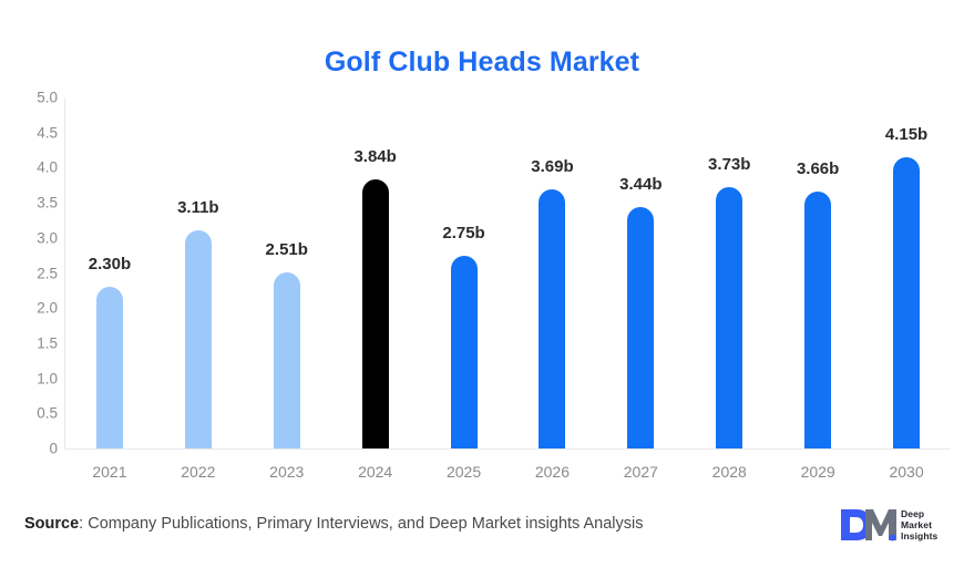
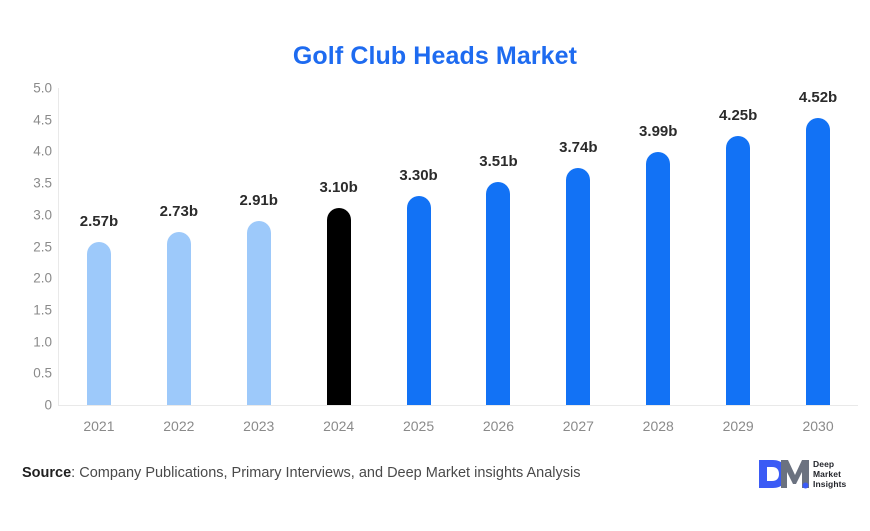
2021: 2.30b -> 2.57b
2022: 3.11b -> 2.73b
2023: 2.51b -> 2.91b
2024: 3.84b -> 3.10b
2025: 2.75b -> 3.30b
2026: 3.69b -> 3.51b
2027: 3.44b -> 3.74b
2028: 3.73b -> 3.99b
2029: 3.66b -> 4.25b
2030: 4.15b -> 4.52b
